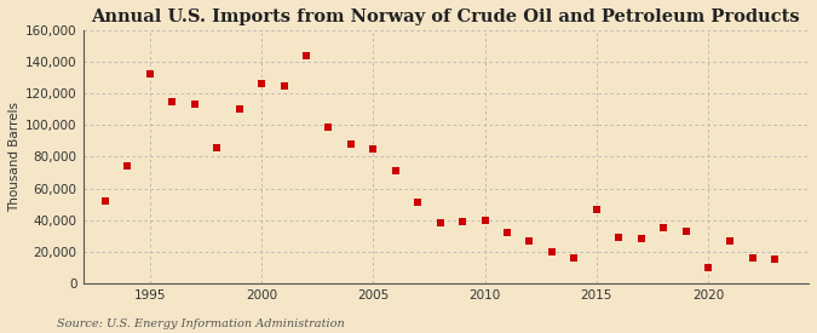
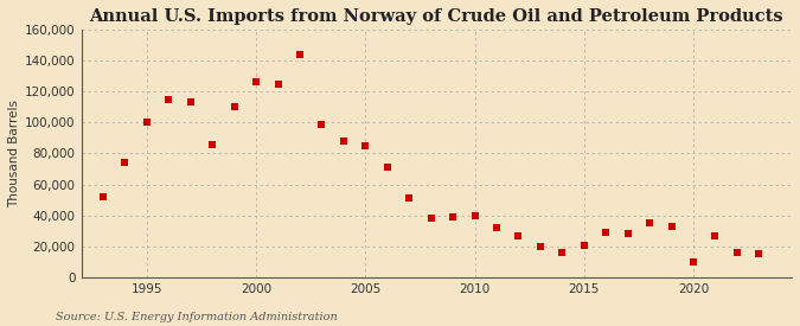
1995: 132,000 -> 100,000
2015: 47,000 -> 21,000
